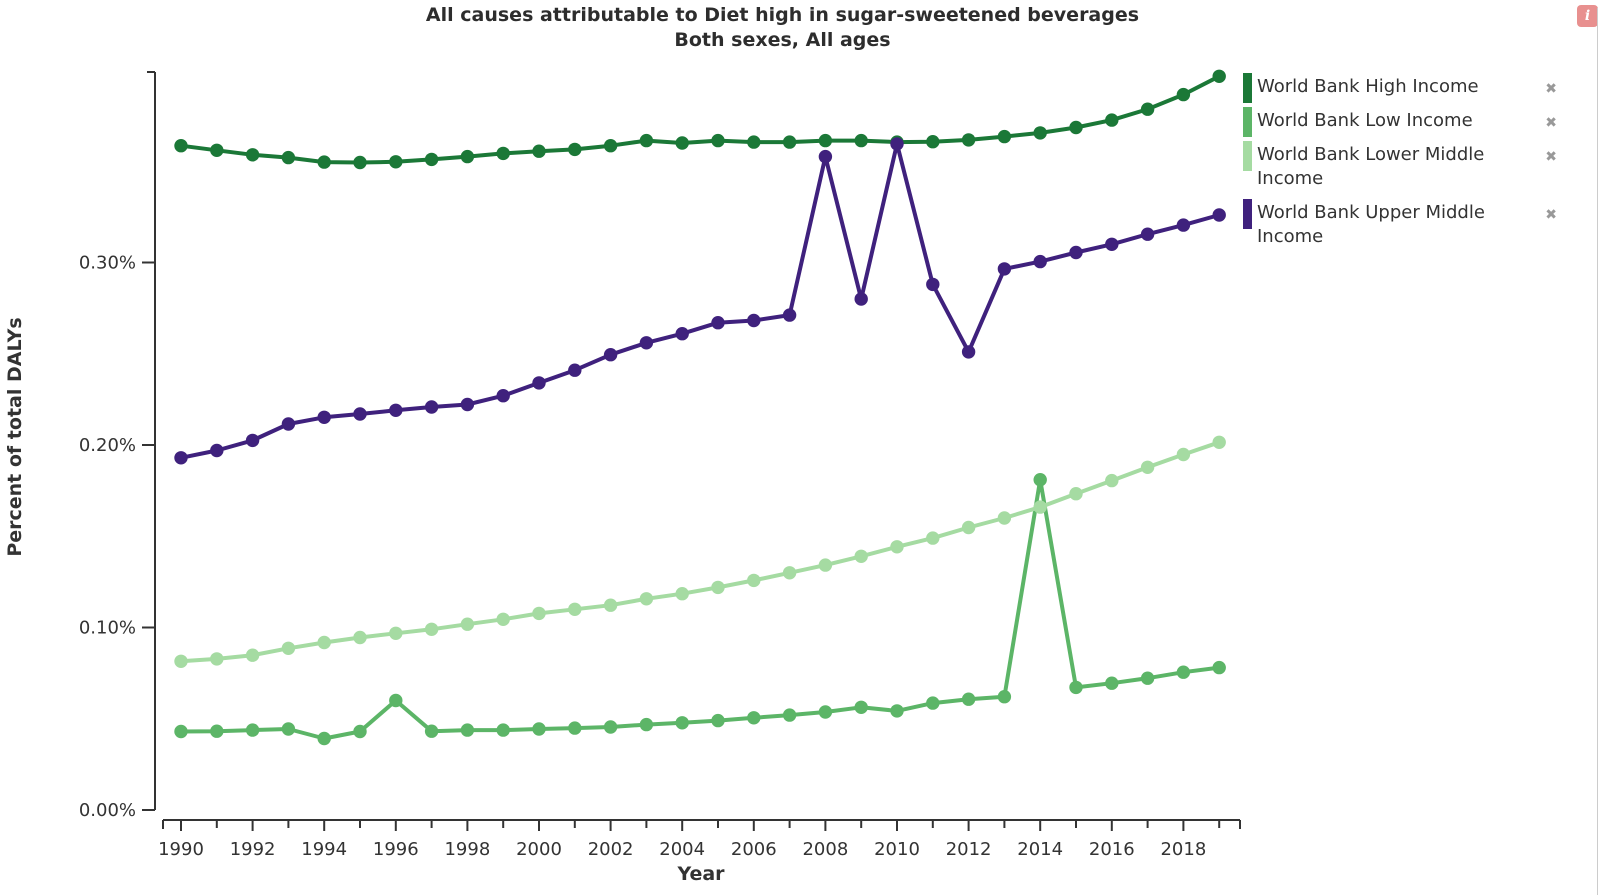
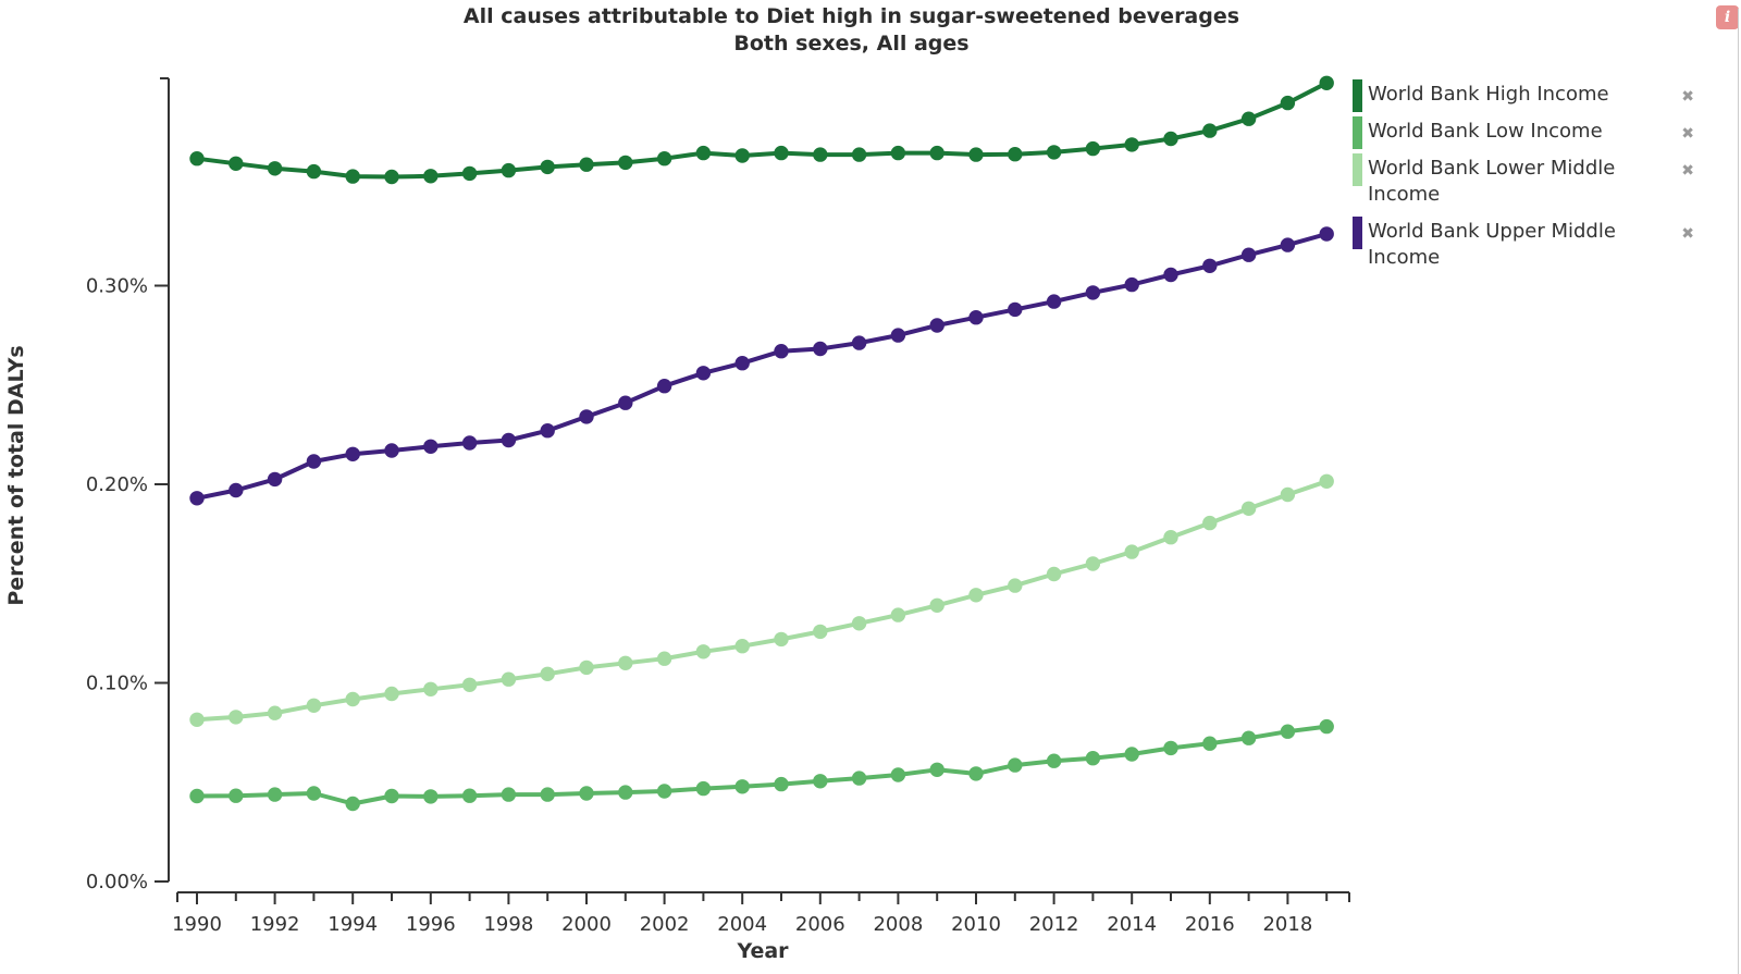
World Bank Low Income/1996: 0.060% -> 0.043%
World Bank Upper Middle Income/2008: 0.358% -> 0.275%
World Bank Upper Middle Income/2010: 0.365% -> 0.284%
World Bank Upper Middle Income/2012: 0.251% -> 0.292%
World Bank Low Income/2014: 0.181% -> 0.064%
